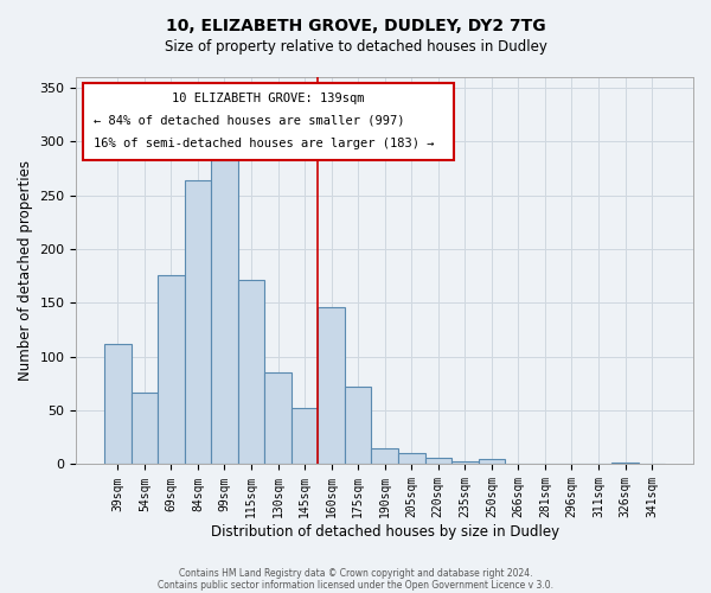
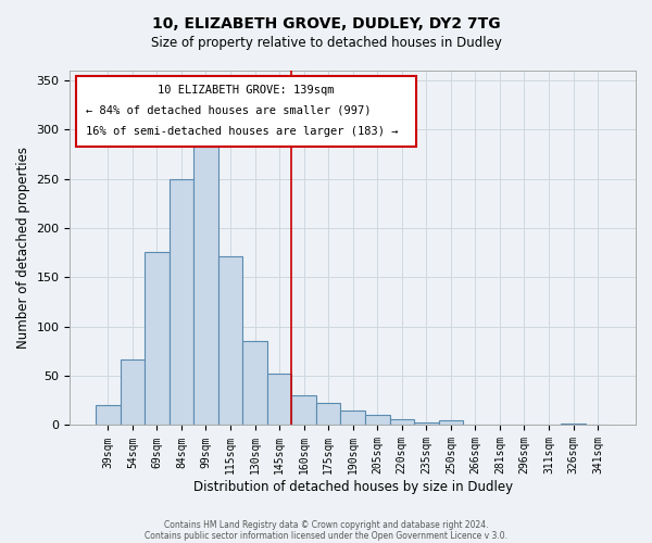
39sqm: 112 -> 20
84sqm: 264 -> 250
160sqm: 146 -> 30
175sqm: 72 -> 23
